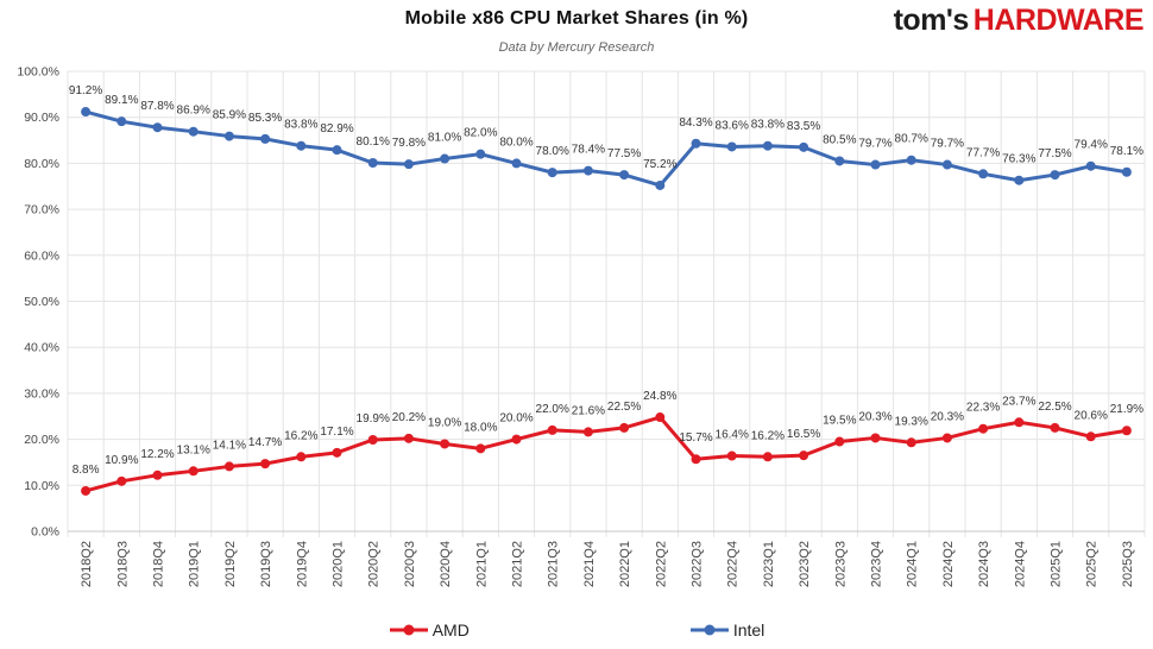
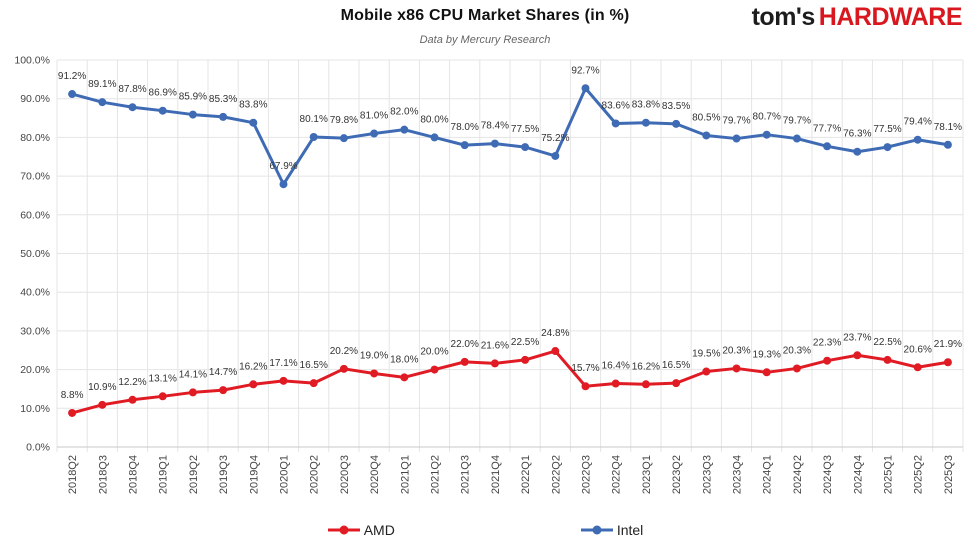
Intel/2020Q1: 82.9% -> 67.9%
AMD/2020Q2: 19.9% -> 16.5%
Intel/2022Q3: 84.3% -> 92.7%
